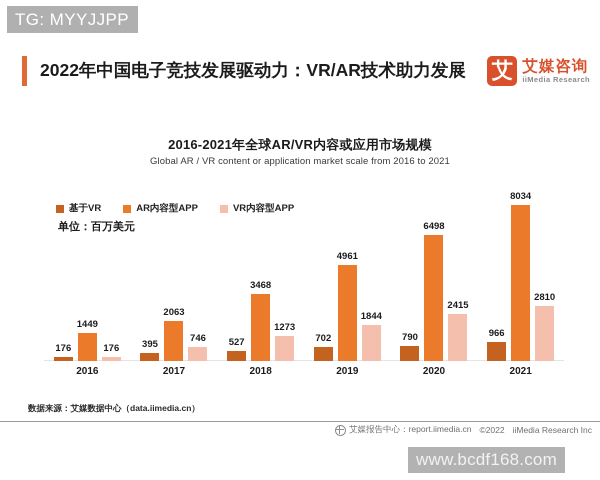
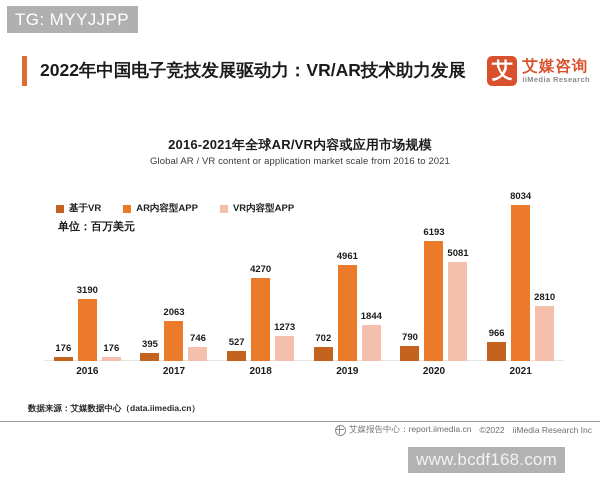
AR内容型APP/2016: 1449 -> 3190
AR内容型APP/2018: 3468 -> 4270
AR内容型APP/2020: 6498 -> 6193
VR内容型APP/2020: 2415 -> 5081
